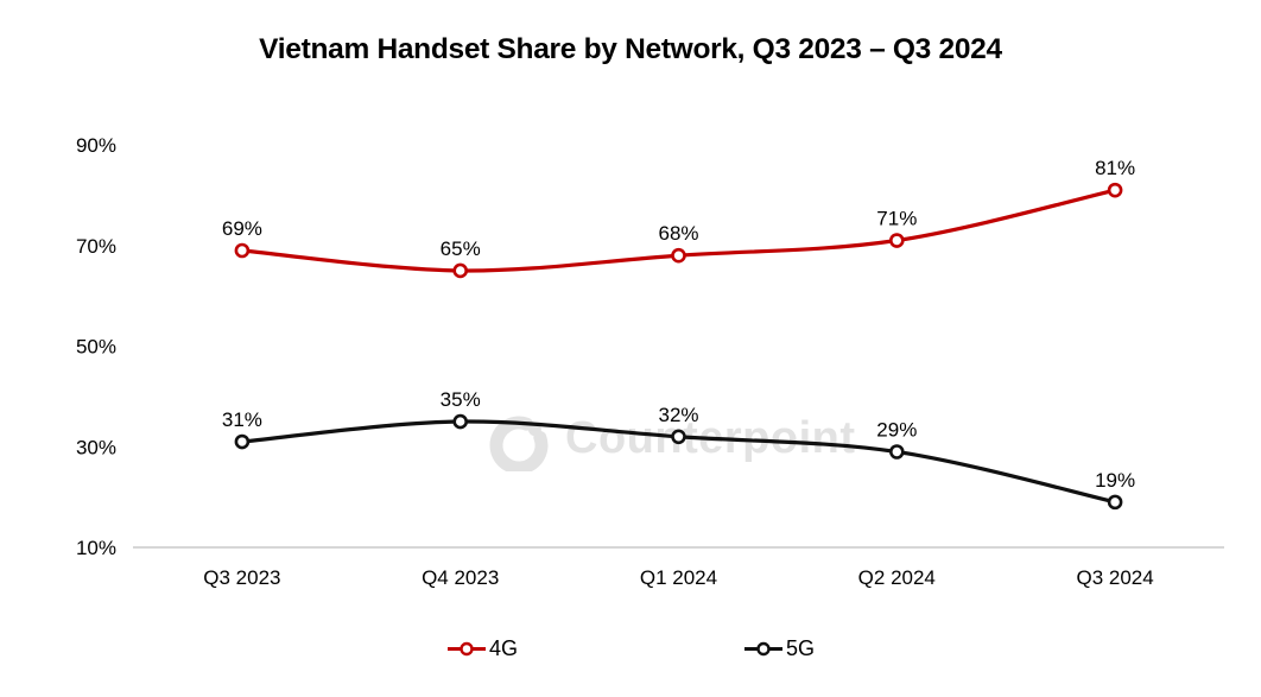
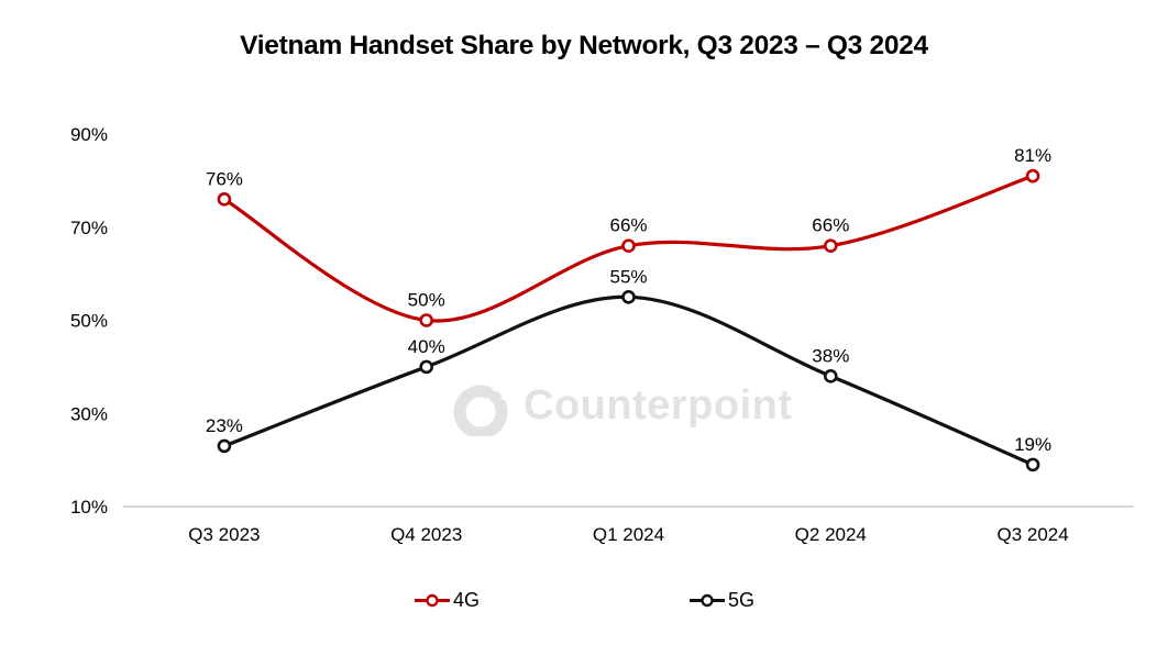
4G/Q3 2023: 69% -> 76%
5G/Q3 2023: 31% -> 23%
4G/Q4 2023: 65% -> 50%
5G/Q4 2023: 35% -> 40%
4G/Q1 2024: 68% -> 66%
5G/Q1 2024: 32% -> 55%
4G/Q2 2024: 71% -> 66%
5G/Q2 2024: 29% -> 38%
